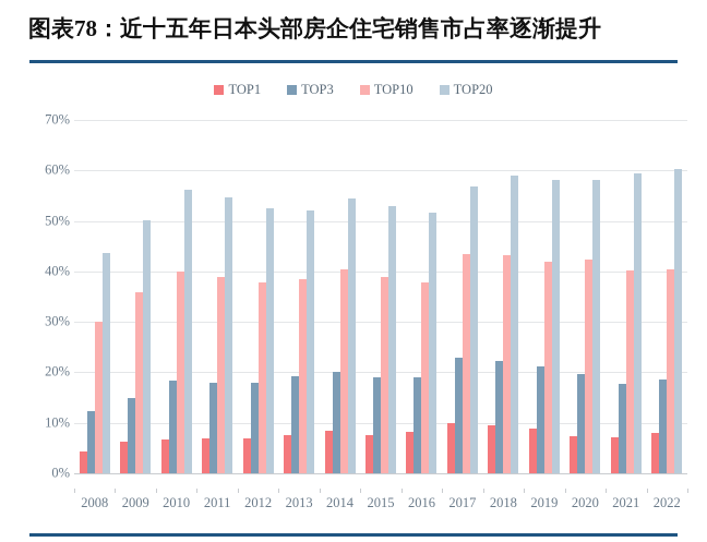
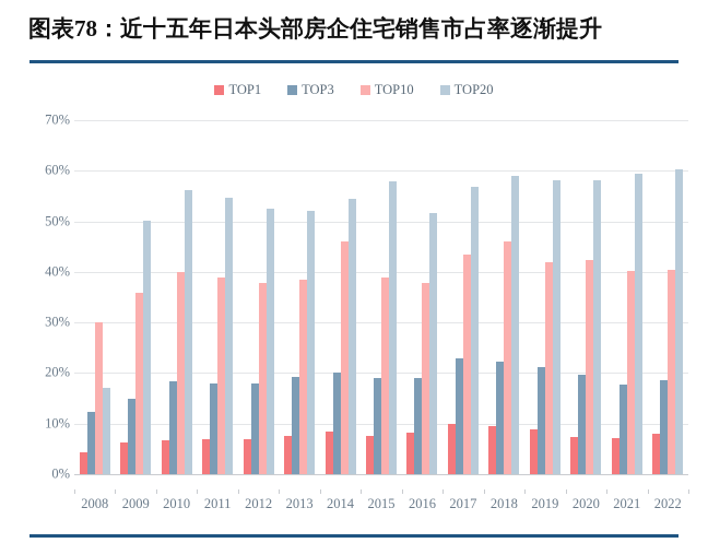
TOP20/2008: 44% -> 17%
TOP10/2014: 40% -> 46%
TOP20/2015: 53% -> 58%
TOP10/2018: 43% -> 46%
